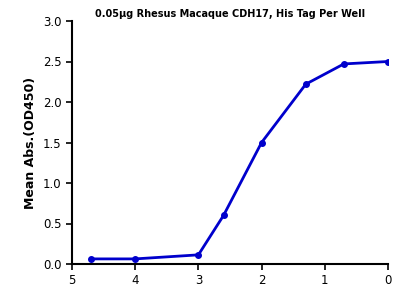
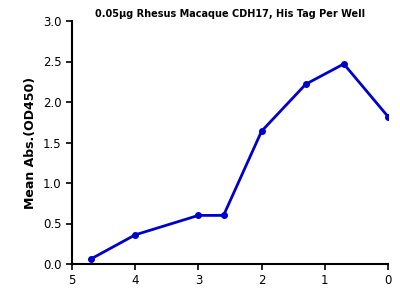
4: 0.06 -> 0.36
3: 0.11 -> 0.60
2: 1.50 -> 1.64
0: 2.50 -> 1.82
